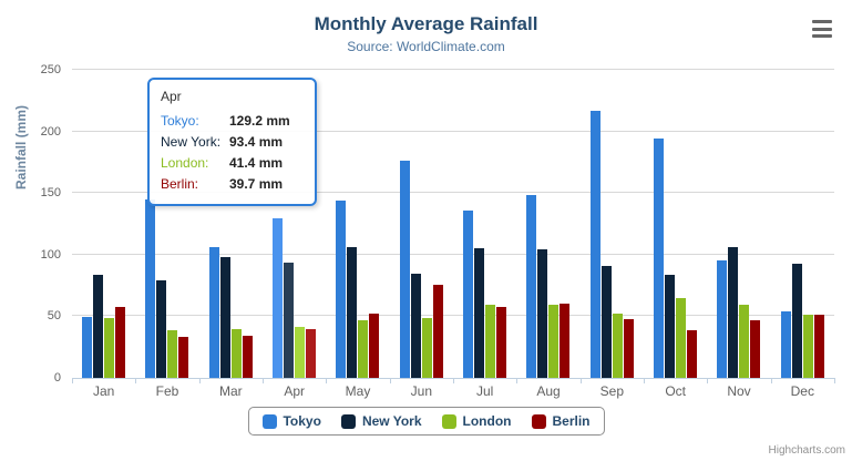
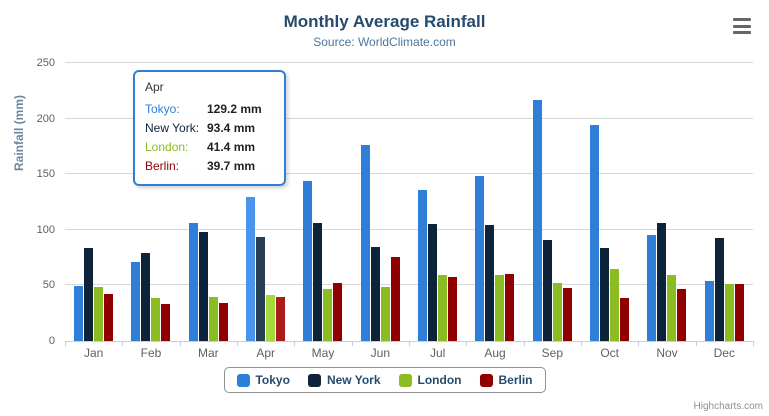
Berlin/Jan: 58 -> 42
Tokyo/Feb: 145 -> 72
